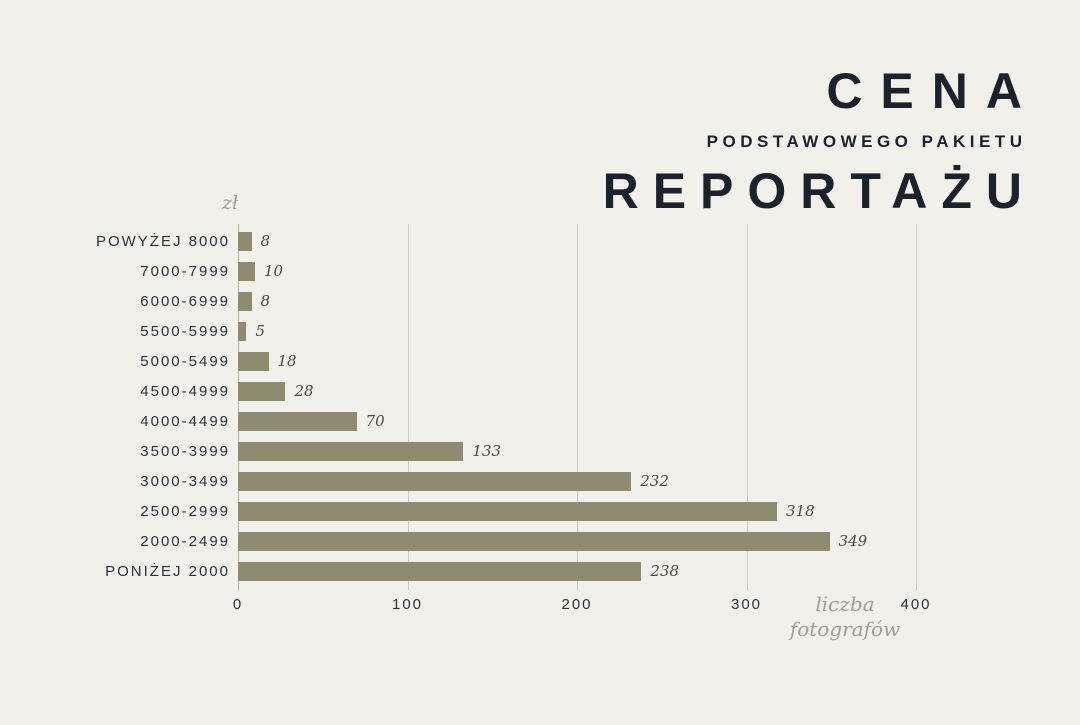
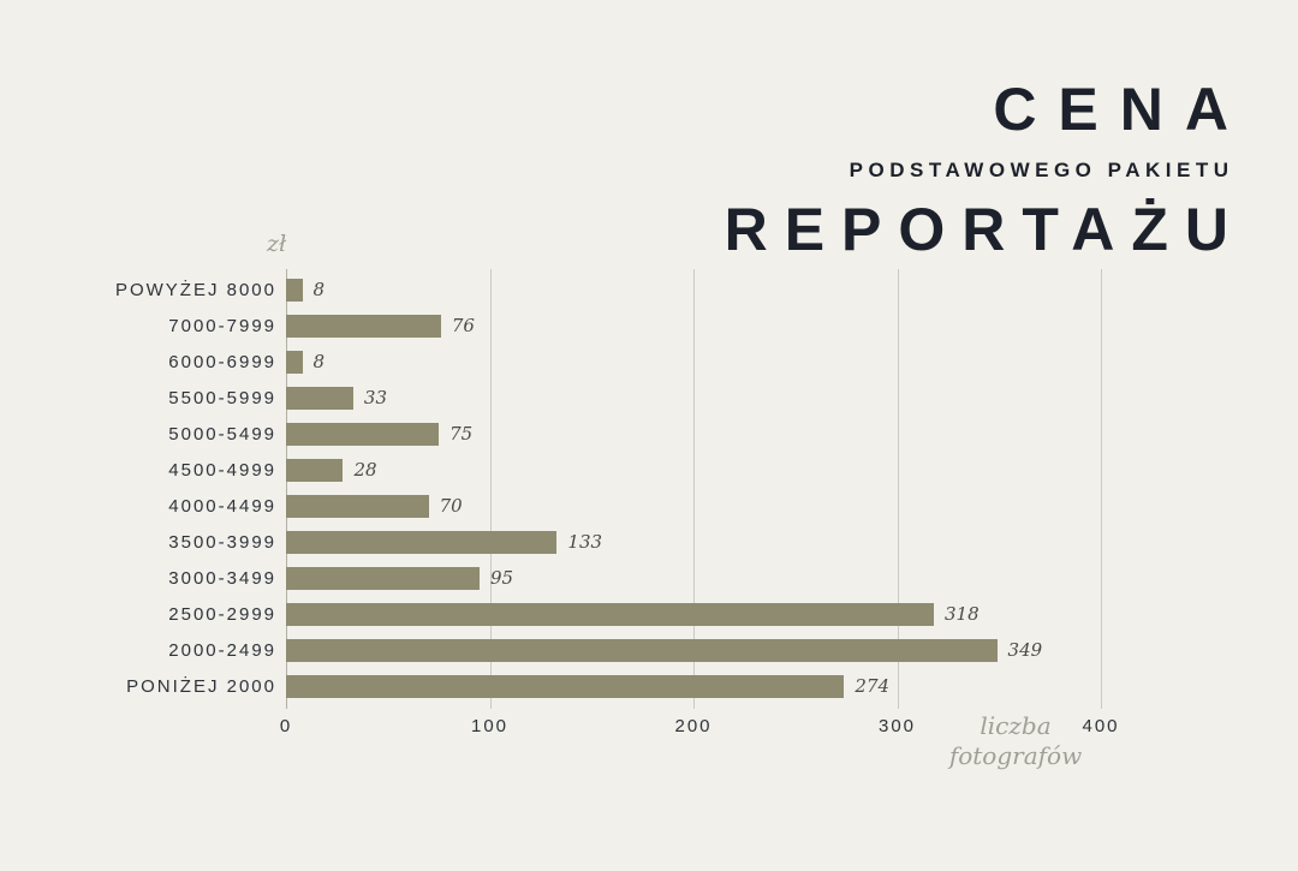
7000-7999: 10 -> 76
5500-5999: 5 -> 33
5000-5499: 18 -> 75
3000-3499: 232 -> 95
PONIŻEJ 2000: 238 -> 274
